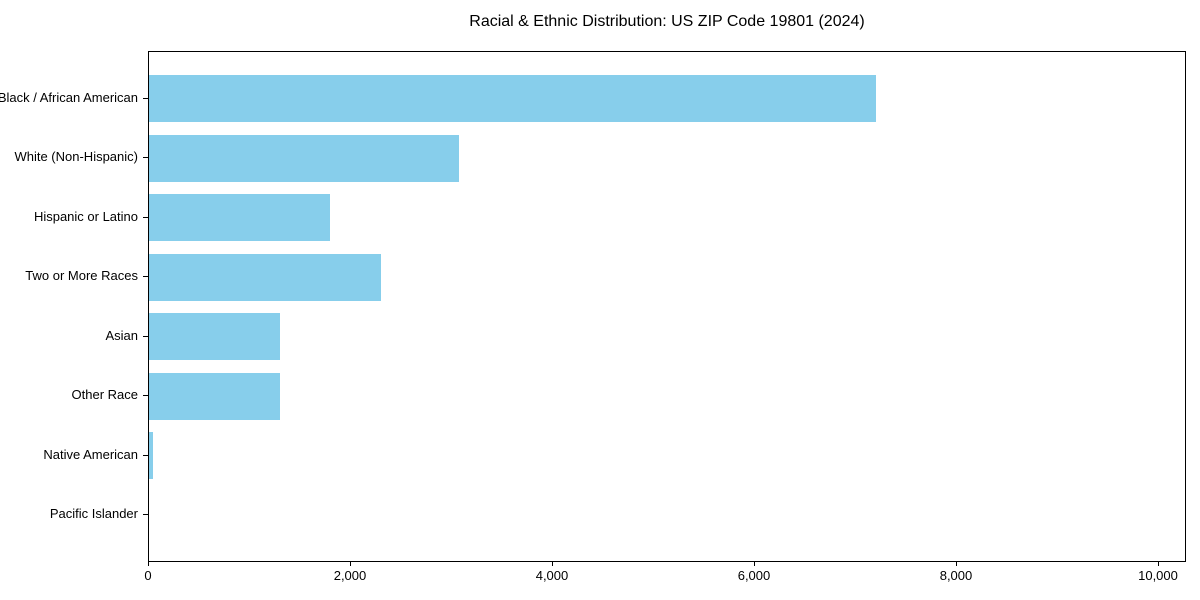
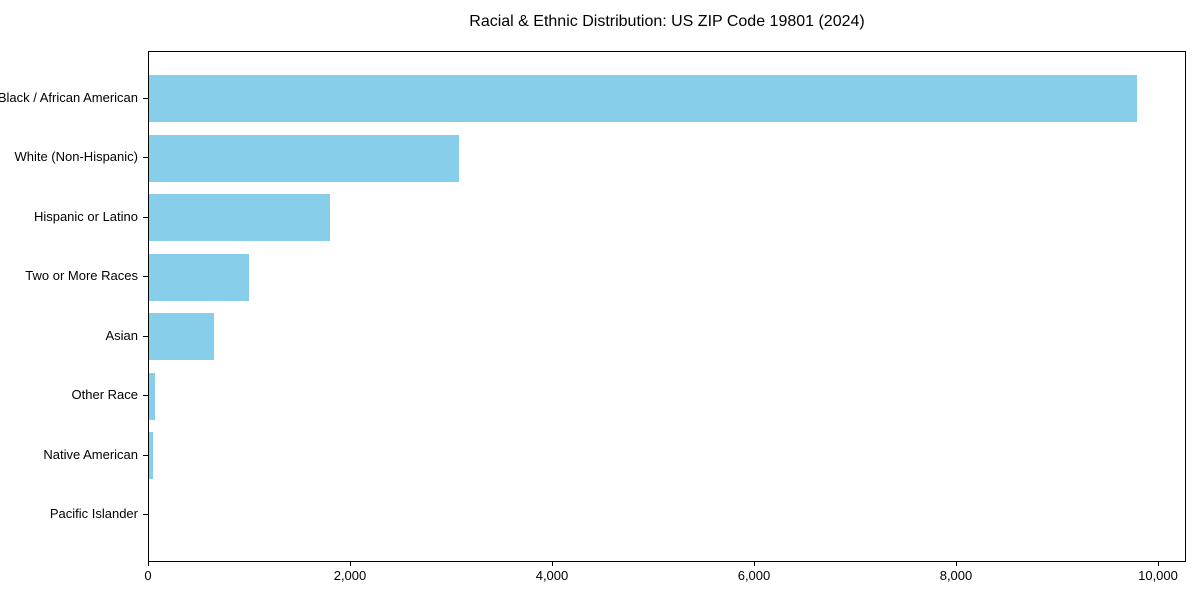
Black / African American: 7200 -> 9800
Two or More Races: 2300 -> 1000
Asian: 1300 -> 600
Other Race: 1300 -> 100
